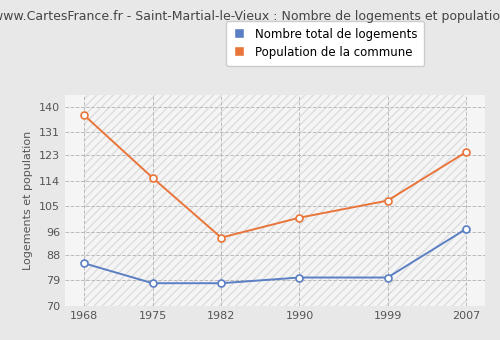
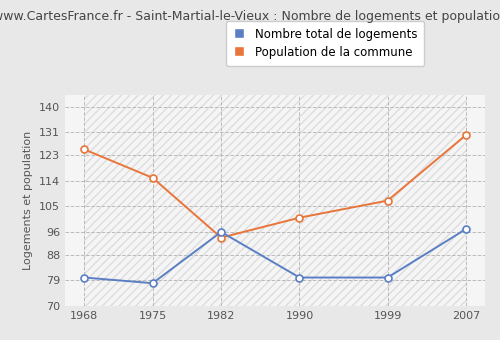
Nombre total de logements/1968: 85 -> 80
Population de la commune/1968: 137 -> 125
Nombre total de logements/1982: 78 -> 96
Population de la commune/2007: 124 -> 130
